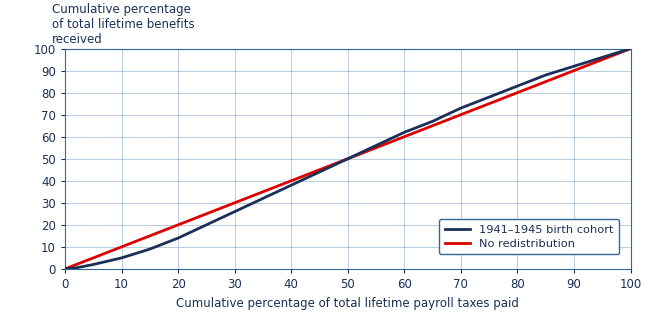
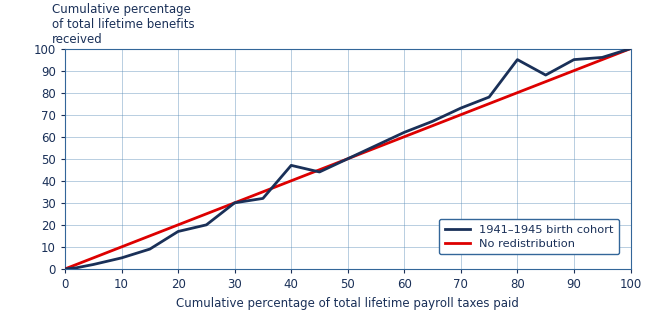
20: 14.0 -> 17.0
30: 26.0 -> 30.0
40: 38.0 -> 47.0
80: 83.0 -> 95.0
90: 92.0 -> 95.0
